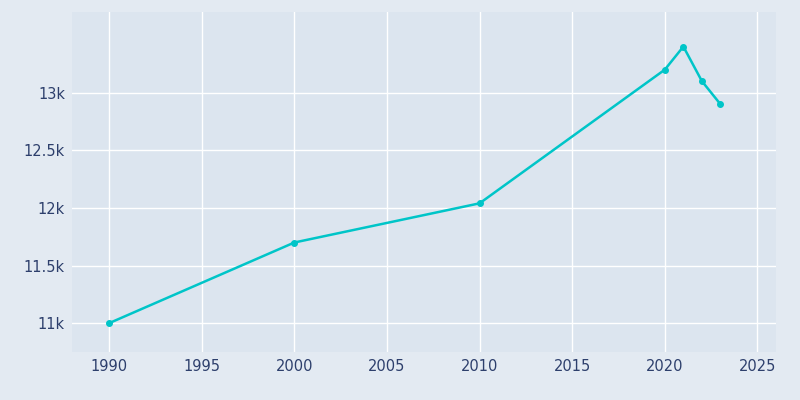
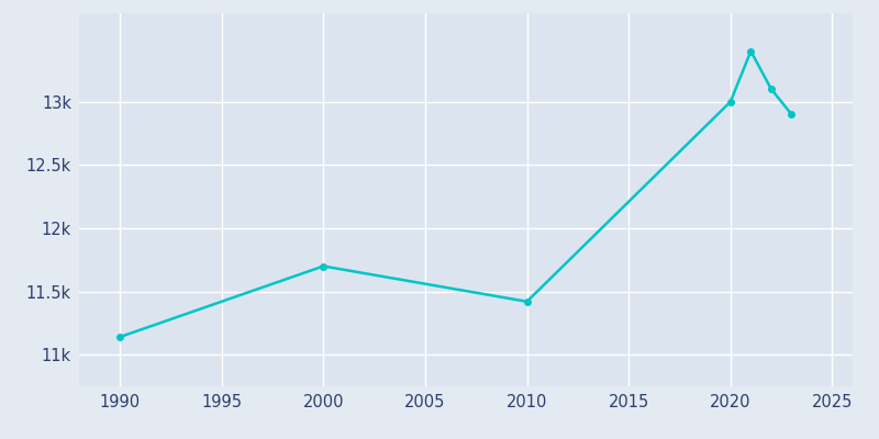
1990: 11.00k -> 11.14k
2010: 12.04k -> 11.42k
2020: 13.20k -> 13.00k
